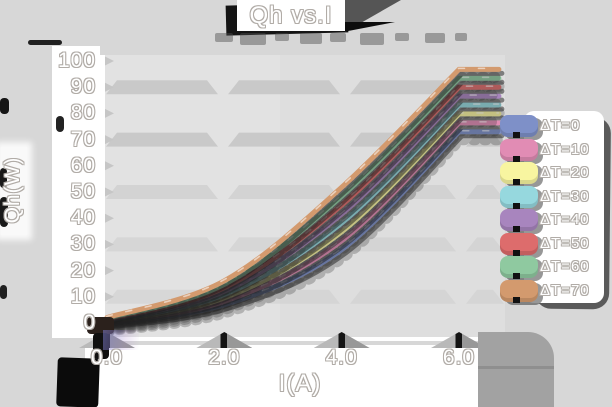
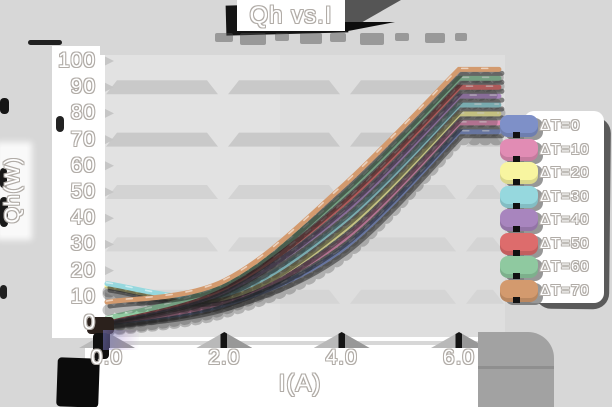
ΔT=20/0: 1 -> 14
ΔT=30/0: 1 -> 15
ΔT=70/0: 2 -> 8
